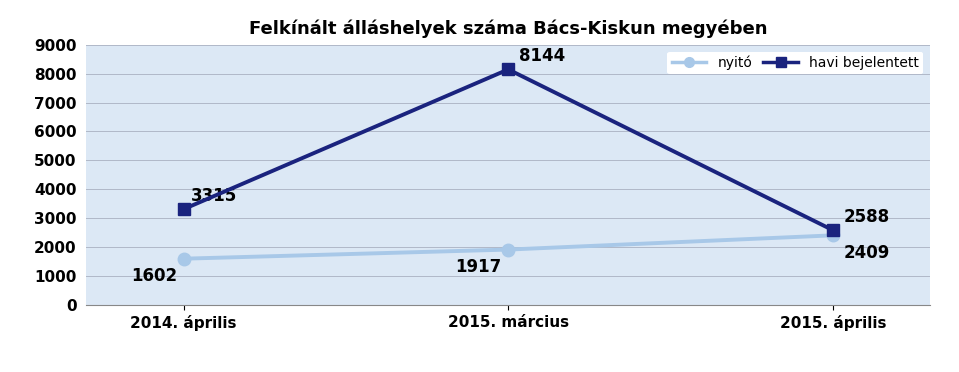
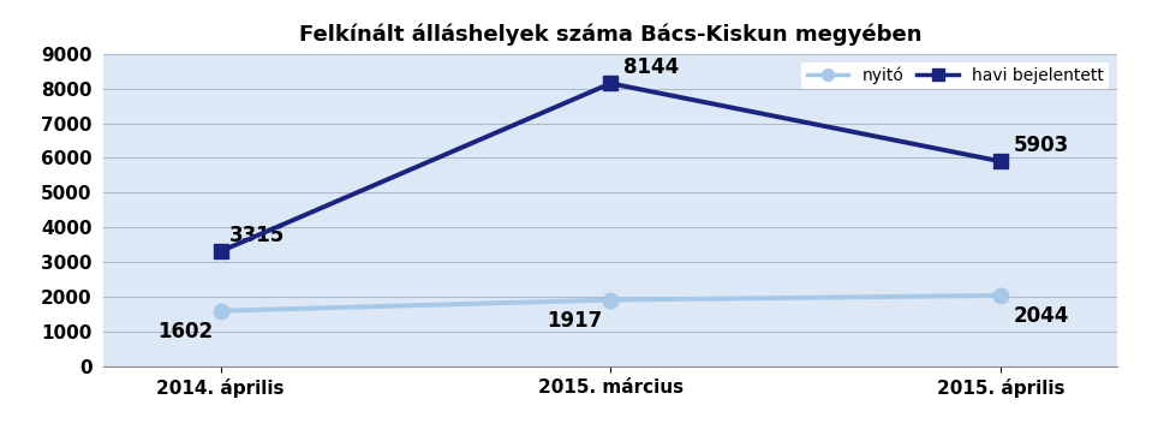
nyitó/2015. április: 2409 -> 2044
havi bejelentett/2015. április: 2588 -> 5903
